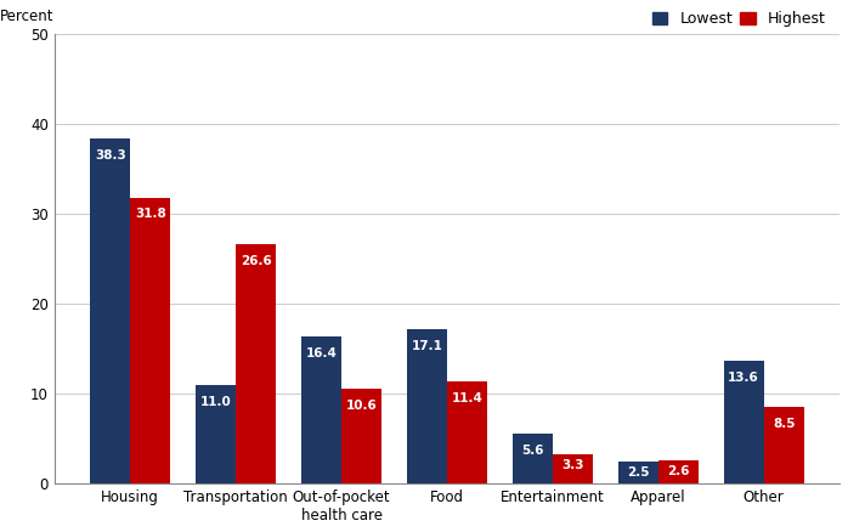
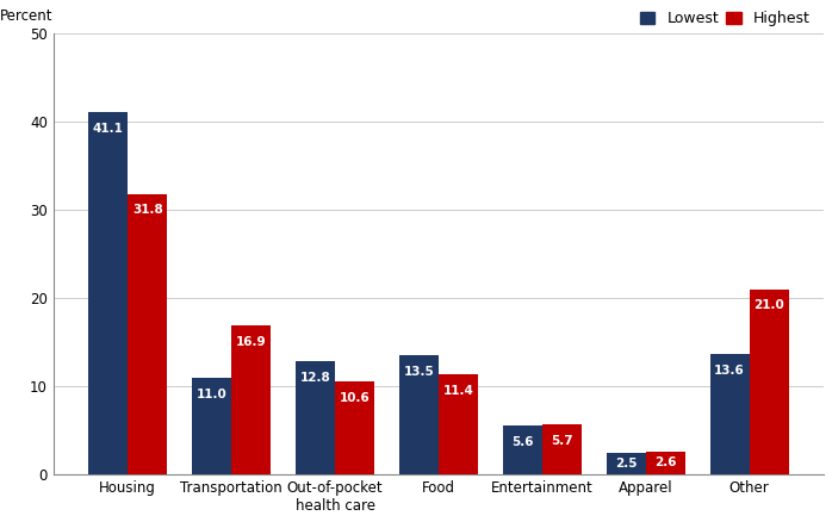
Lowest/Housing: 38.3 -> 41.1
Highest/Transportation: 26.6 -> 16.9
Lowest/Out-of-pocket health care: 16.4 -> 12.8
Lowest/Food: 17.1 -> 13.5
Highest/Entertainment: 3.3 -> 5.7
Highest/Other: 8.5 -> 21.0
